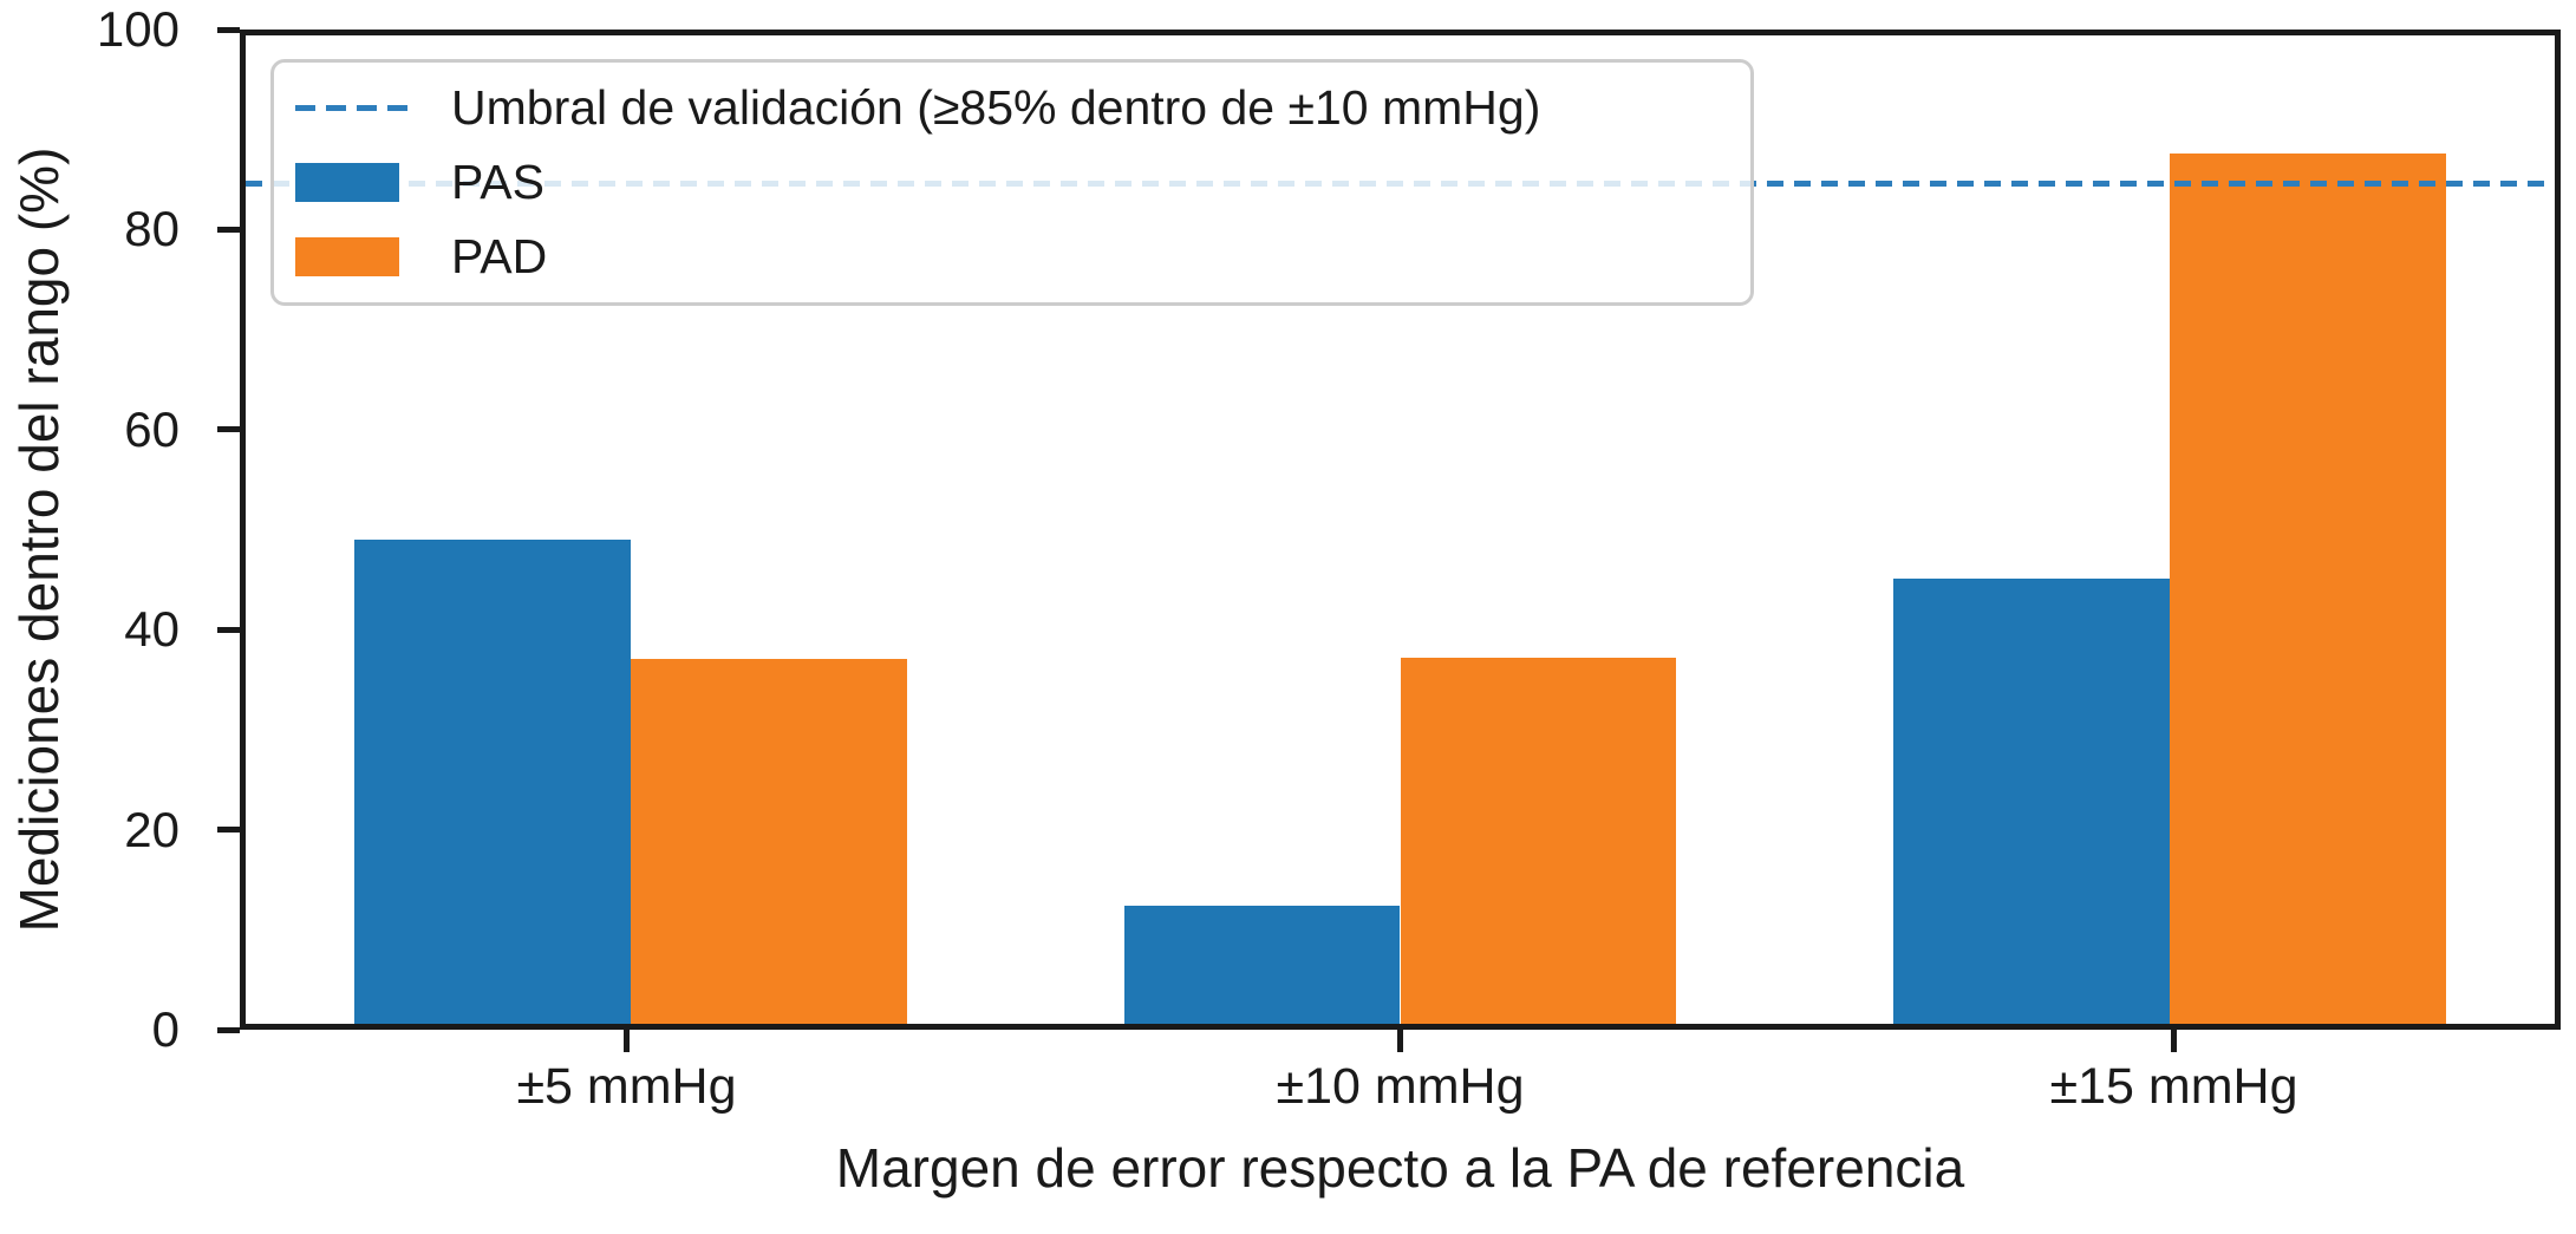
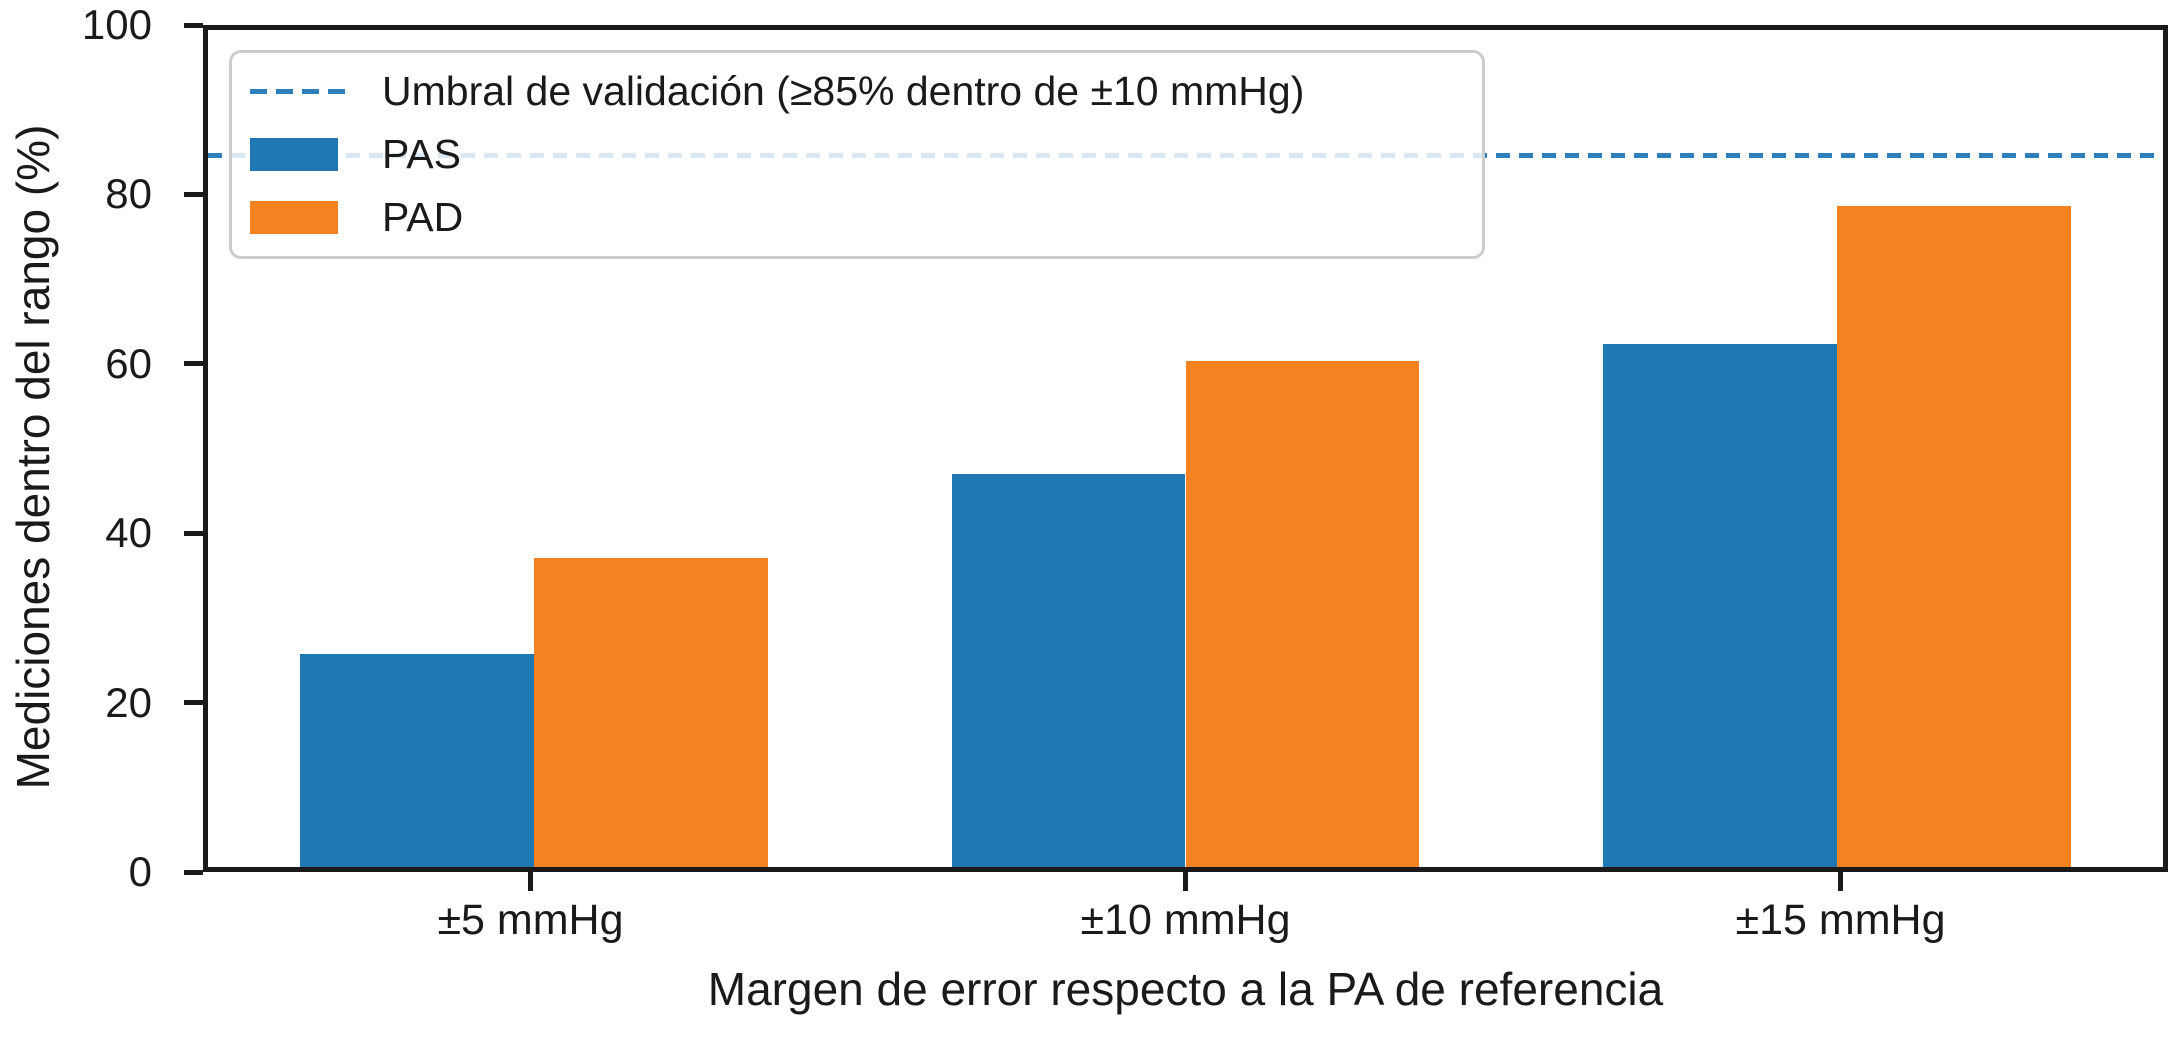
PAS/±5 mmHg: 49 -> 25
PAS/±10 mmHg: 12 -> 47
PAD/±10 mmHg: 37 -> 60
PAS/±15 mmHg: 45 -> 62
PAD/±15 mmHg: 88 -> 79
